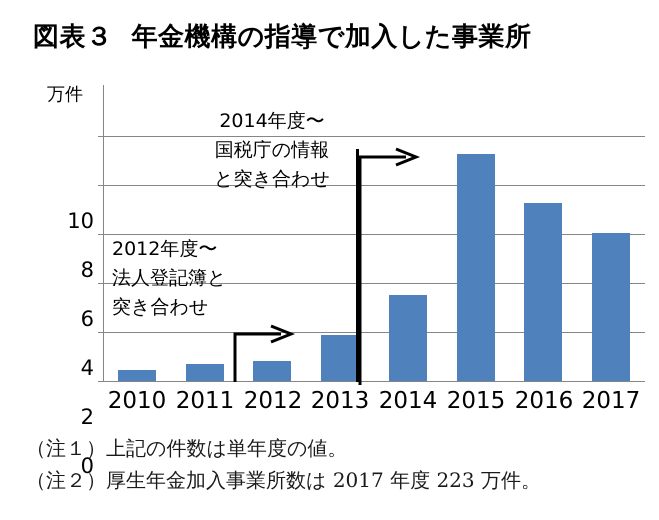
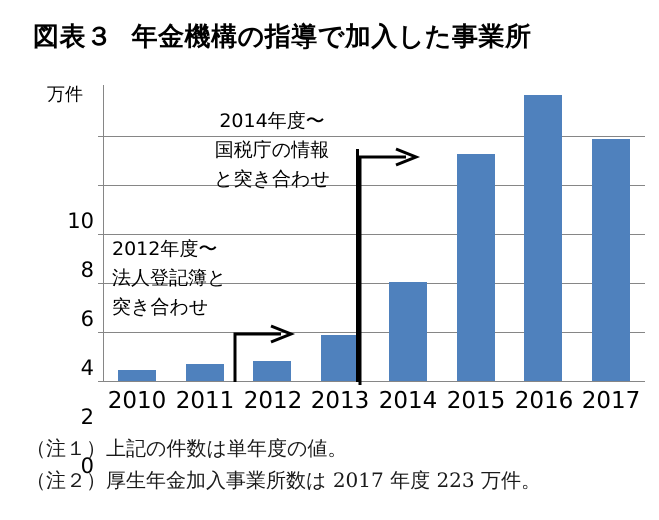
2014: 3.5 -> 4.0
2016: 7.2 -> 11.6
2017: 6.0 -> 9.8
